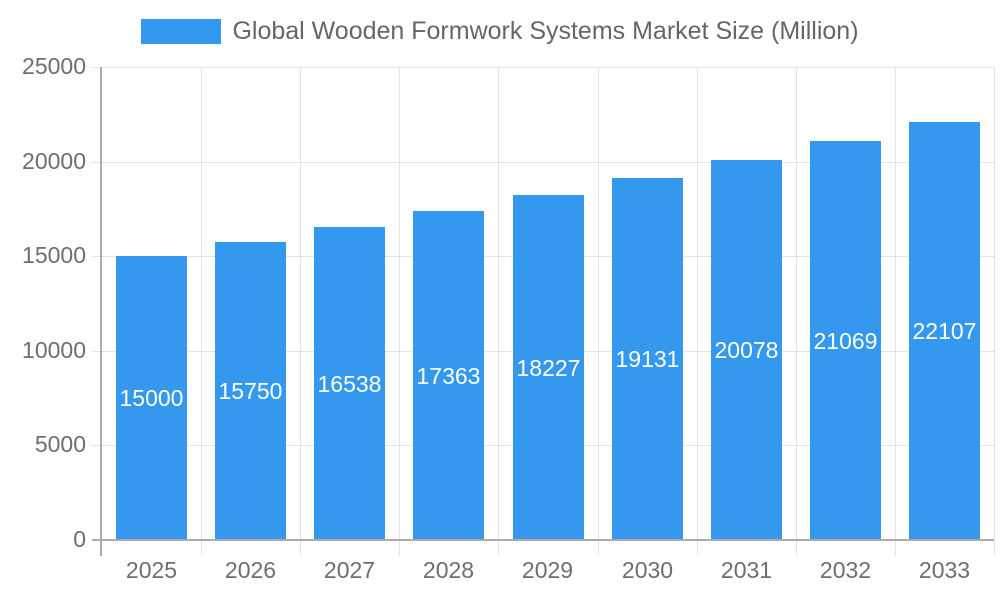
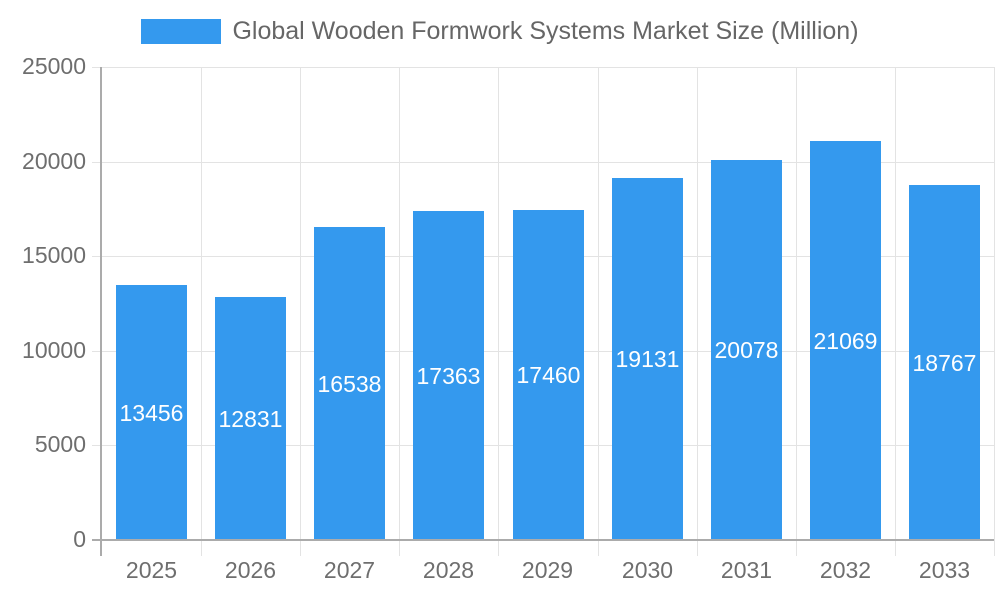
2025: 15000 -> 13456
2026: 15750 -> 12831
2029: 18227 -> 17460
2033: 22107 -> 18767
